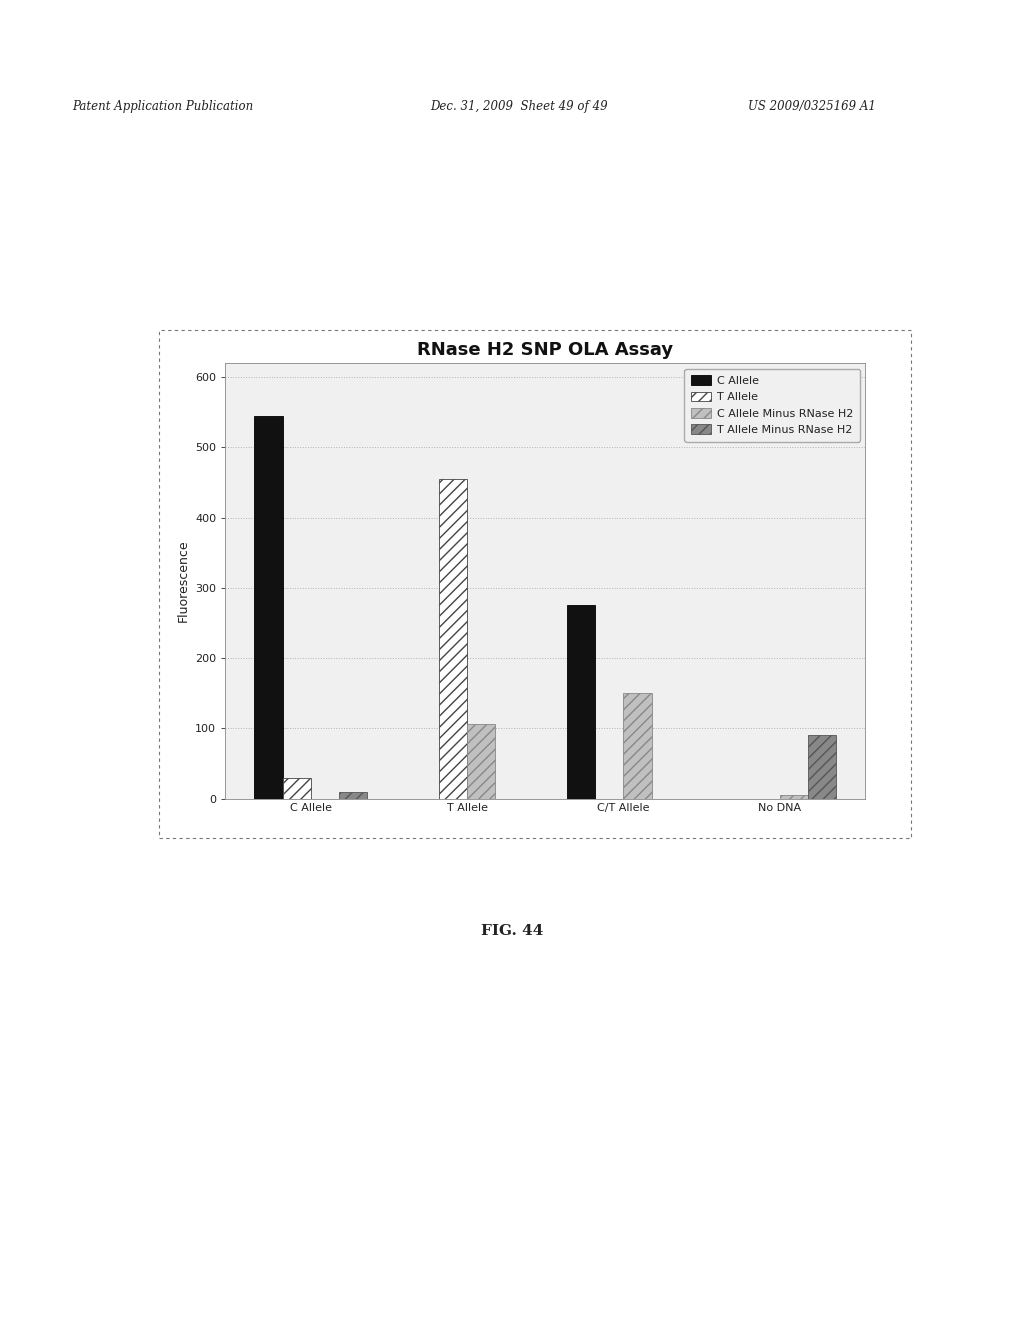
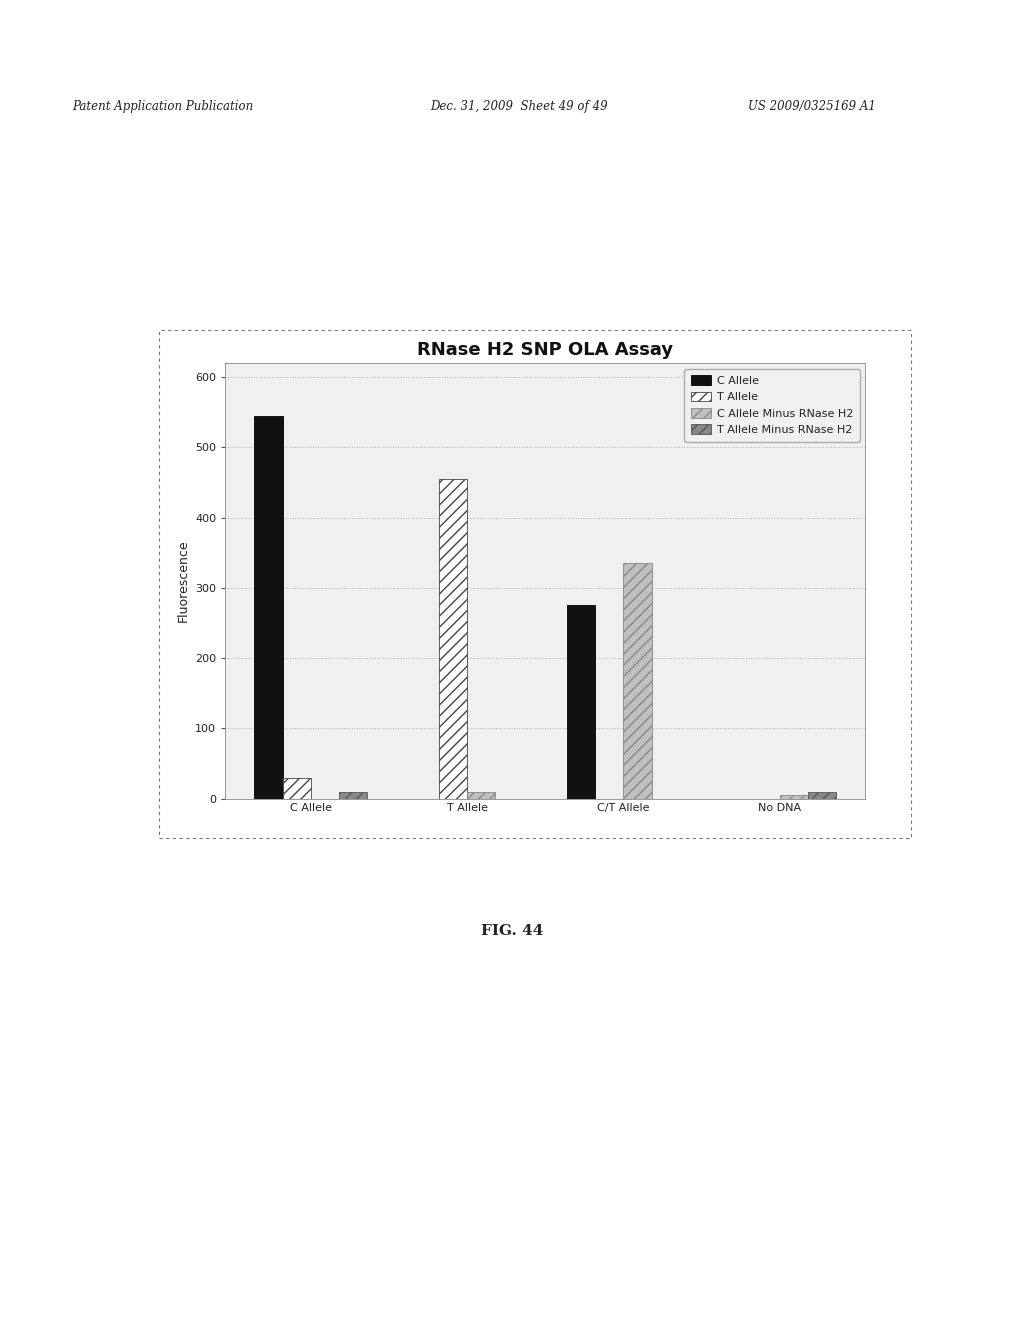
C Allele Minus RNase H2/T Allele: 106 -> 10
C Allele Minus RNase H2/C/T Allele: 150 -> 335
T Allele Minus RNase H2/No DNA: 90 -> 10
